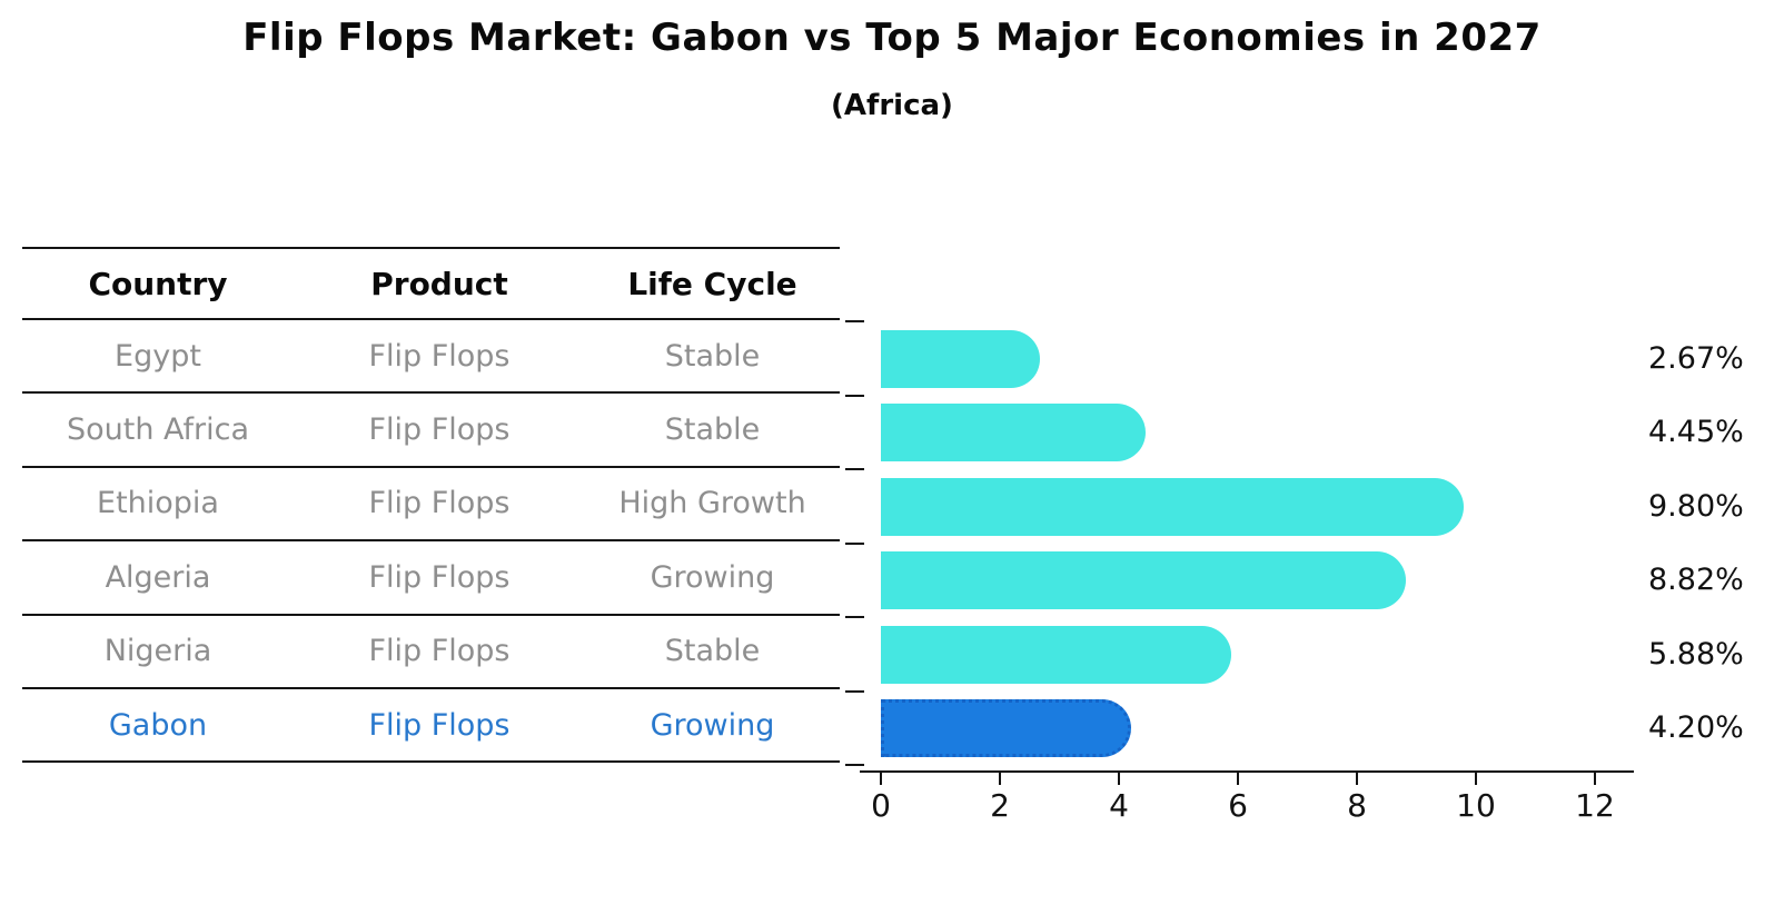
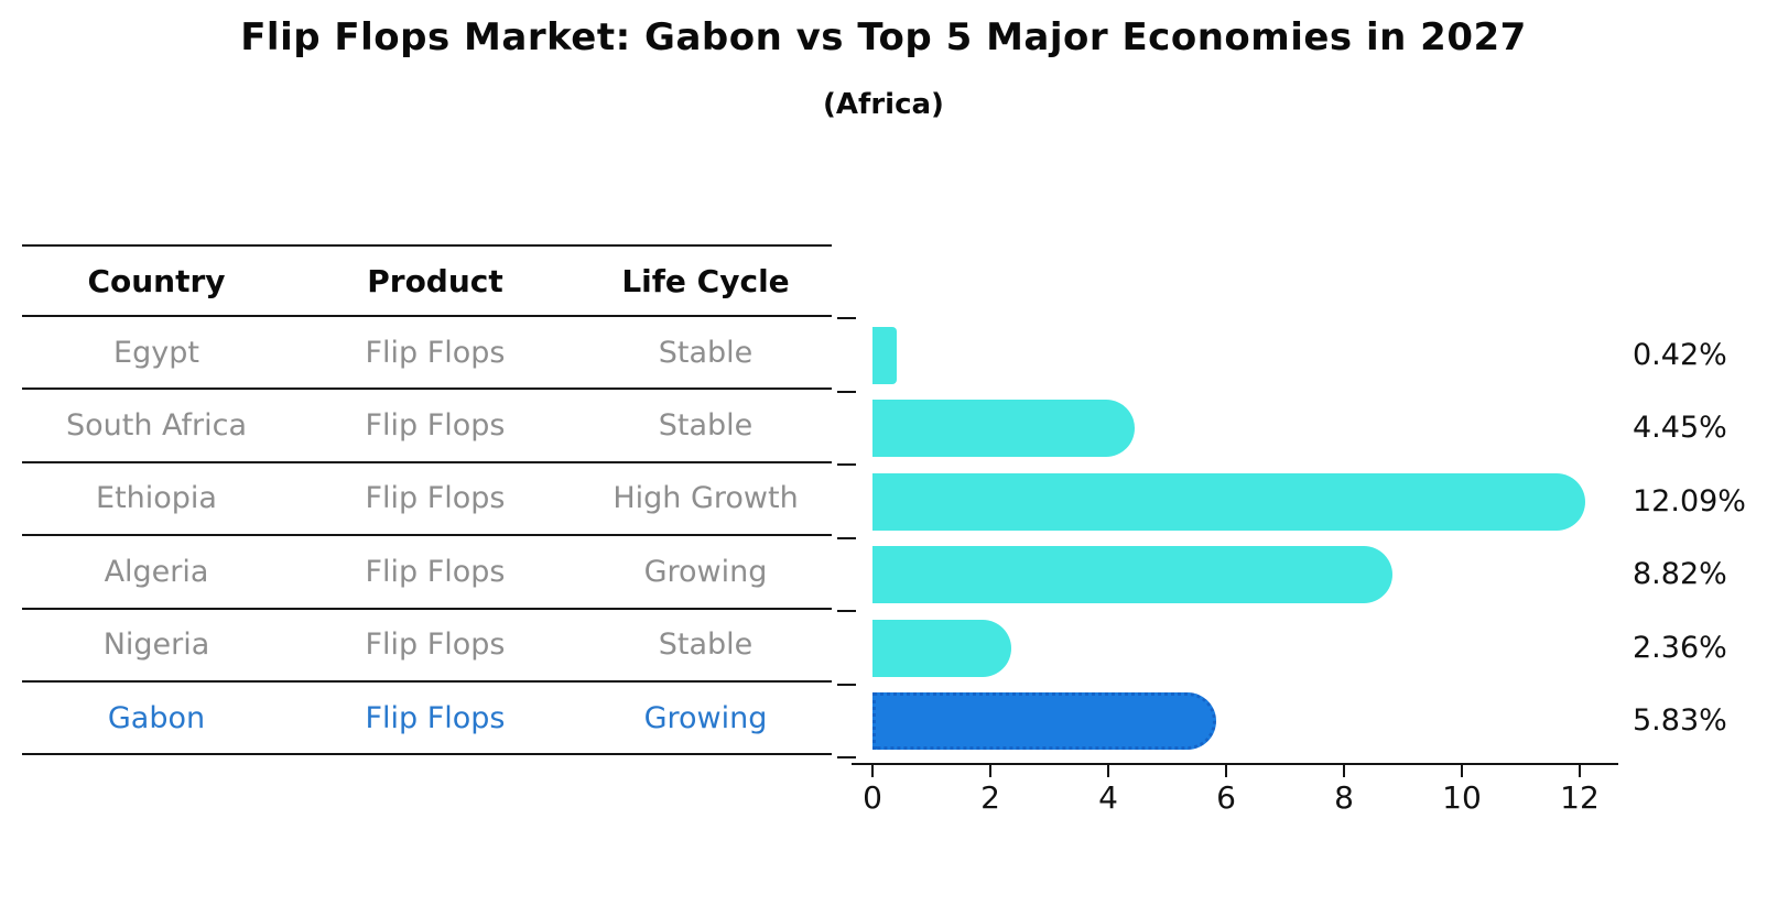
Egypt: 2.67% -> 0.42%
Ethiopia: 9.80% -> 12.09%
Nigeria: 5.88% -> 2.36%
Gabon: 4.20% -> 5.83%
